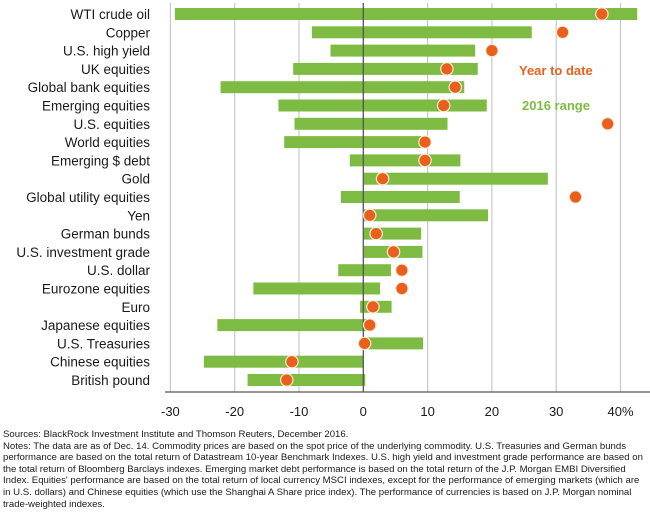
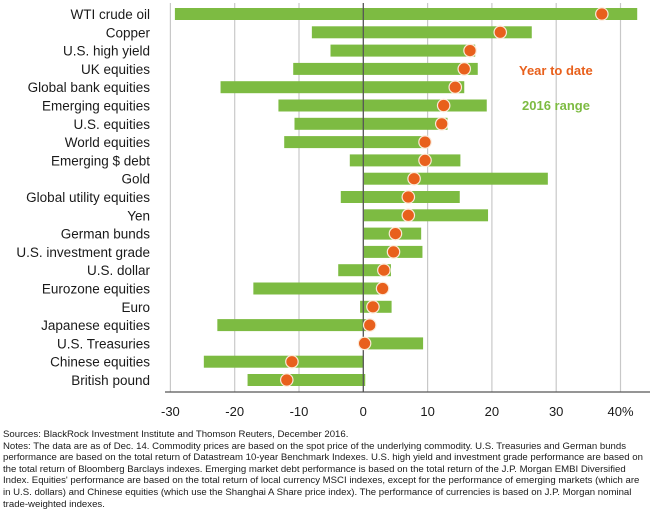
Year to date/Copper: 31% -> 21%
Year to date/U.S. high yield: 20% -> 17%
Year to date/UK equities: 13% -> 16%
Year to date/U.S. equities: 38% -> 12%
Year to date/Gold: 3% -> 8%
Year to date/Global utility equities: 33% -> 7%
Year to date/Yen: 1% -> 7%
Year to date/German bunds: 2% -> 5%
Year to date/U.S. dollar: 6% -> 3%
Year to date/Eurozone equities: 6% -> 3%
